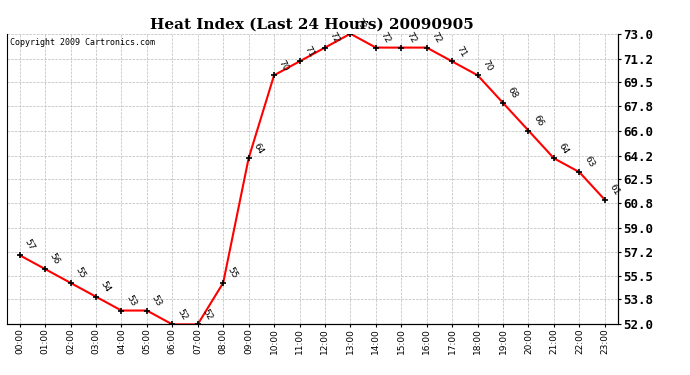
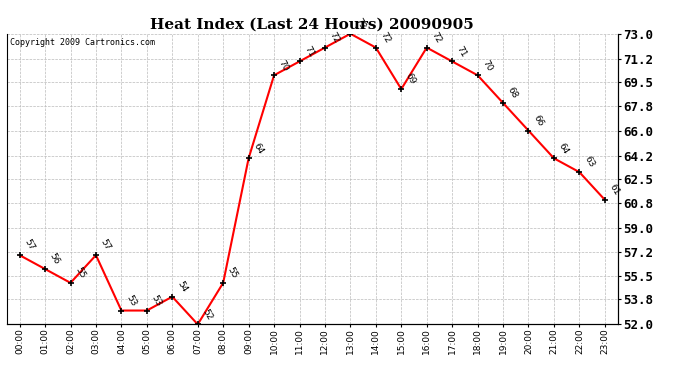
03:00: 54 -> 57
06:00: 52 -> 54
15:00: 72 -> 69
